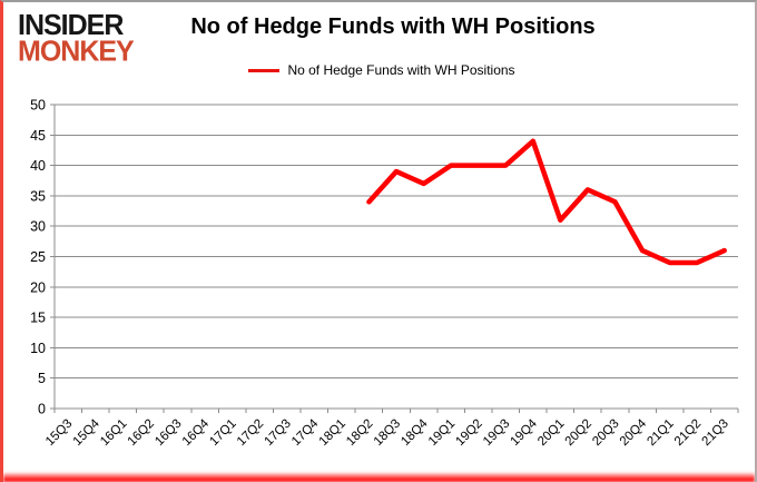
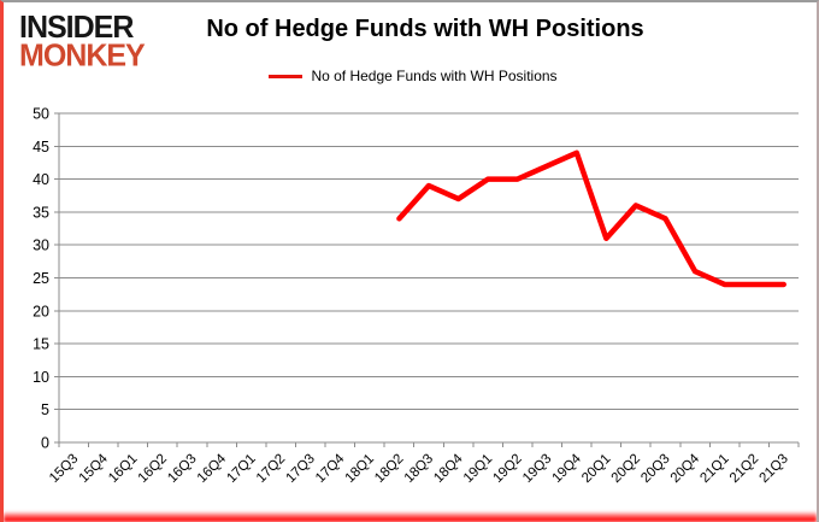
19Q3: 40 -> 42
21Q3: 26 -> 24
